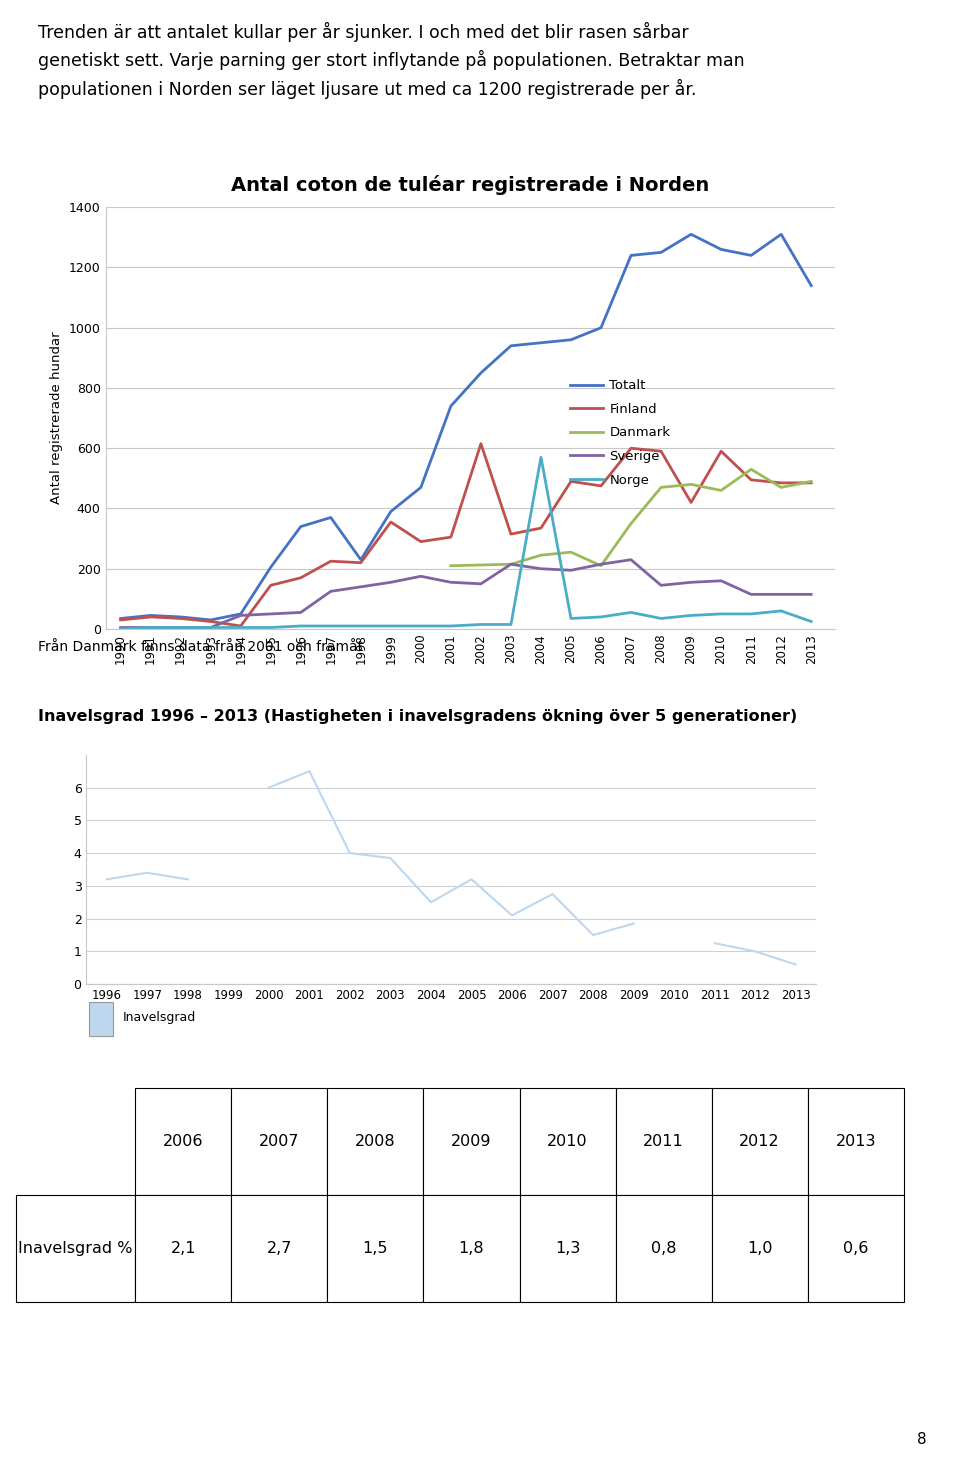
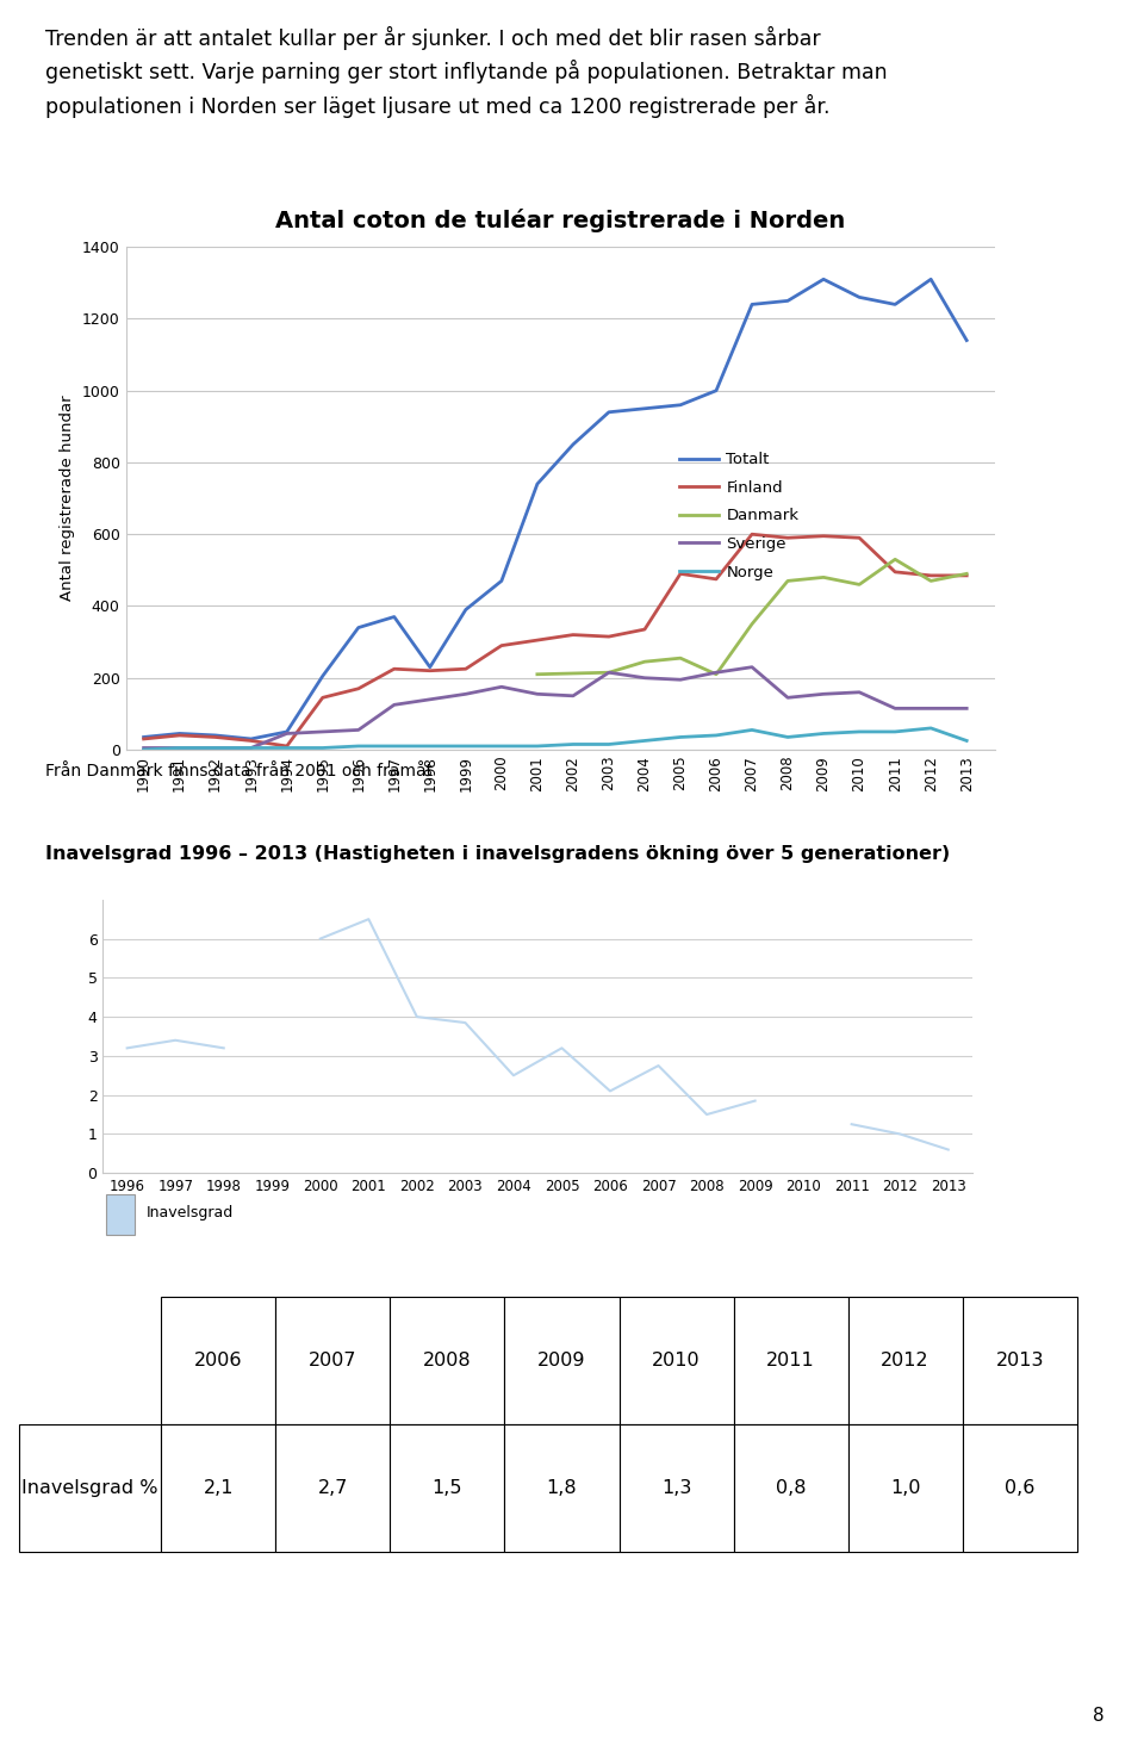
Antal coton de tuléar registrerade i Norden/Finland/1999: 355 -> 225
Antal coton de tuléar registrerade i Norden/Finland/2002: 615 -> 320
Antal coton de tuléar registrerade i Norden/Norge/2004: 570 -> 25
Antal coton de tuléar registrerade i Norden/Finland/2009: 420 -> 595
